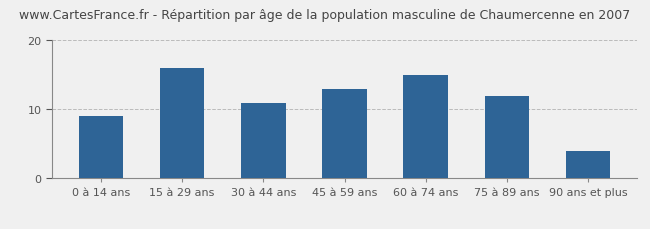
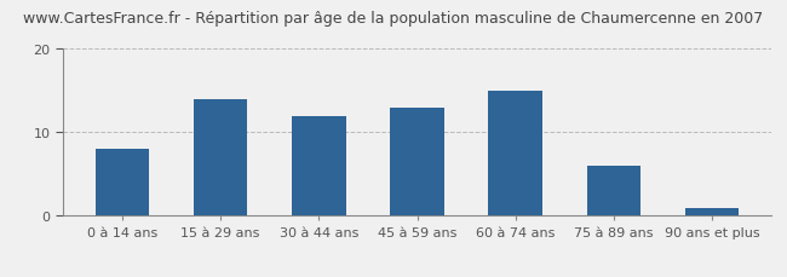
0 à 14 ans: 9 -> 8
15 à 29 ans: 16 -> 14
30 à 44 ans: 11 -> 12
75 à 89 ans: 12 -> 6
90 ans et plus: 4 -> 1
